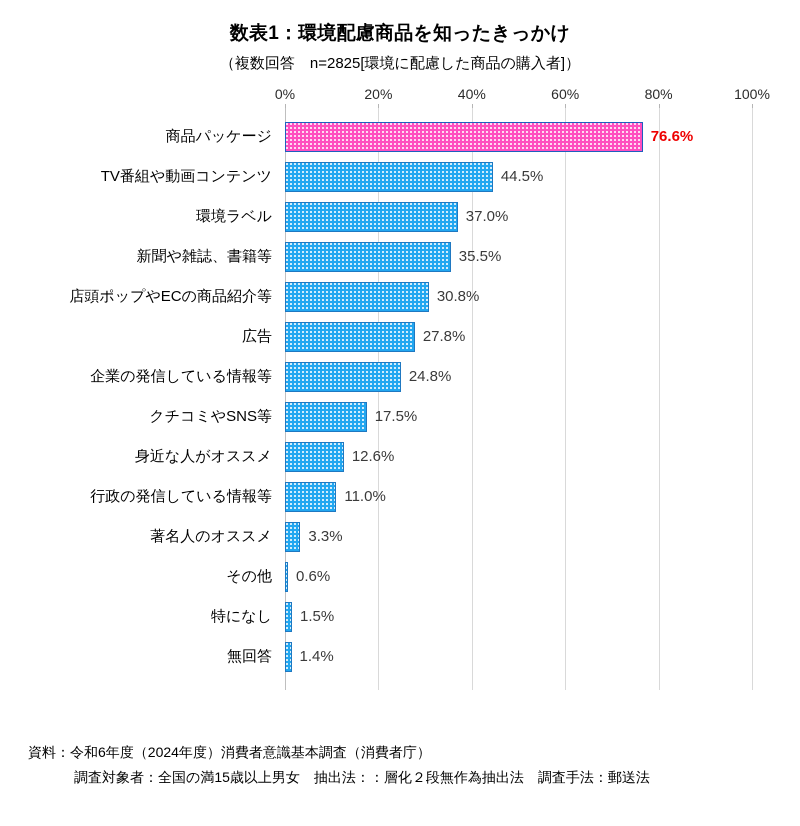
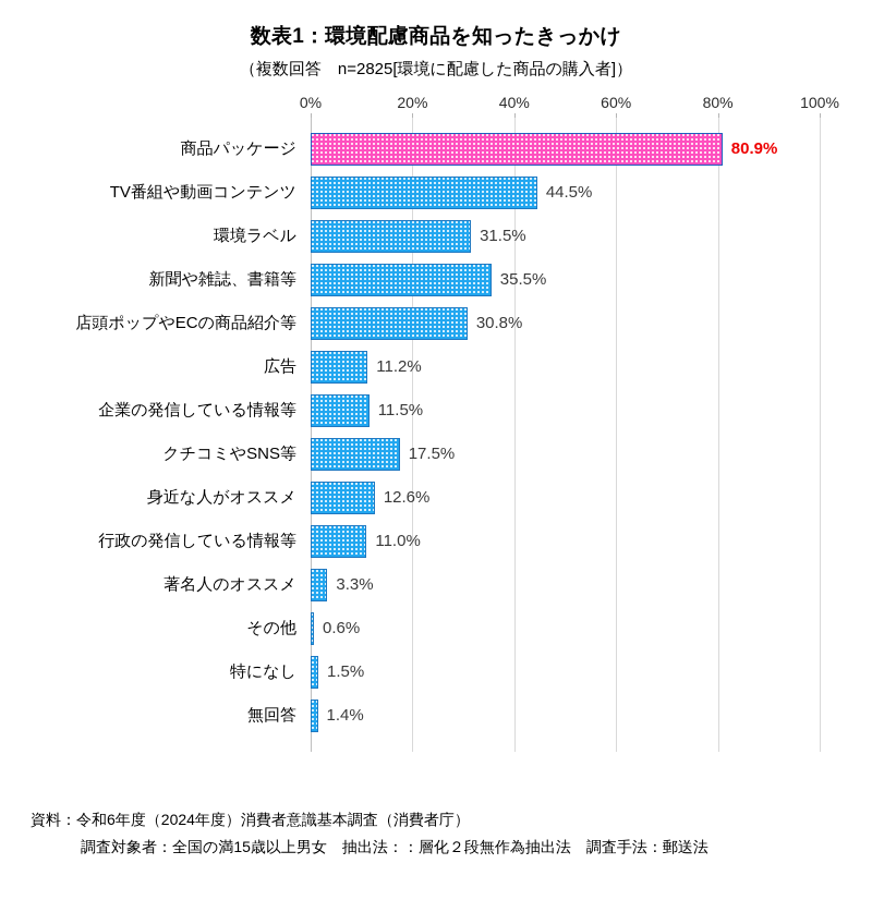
商品パッケージ: 76.6% -> 80.9%
環境ラベル: 37.0% -> 31.5%
広告: 27.8% -> 11.2%
企業の発信している情報等: 24.8% -> 11.5%
